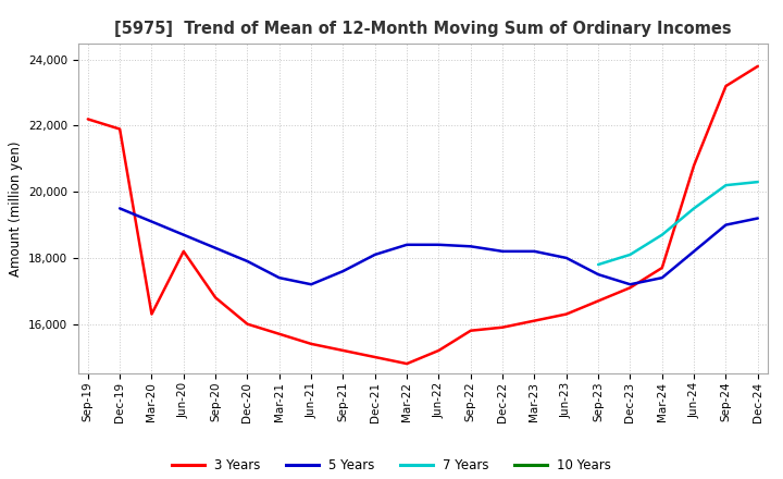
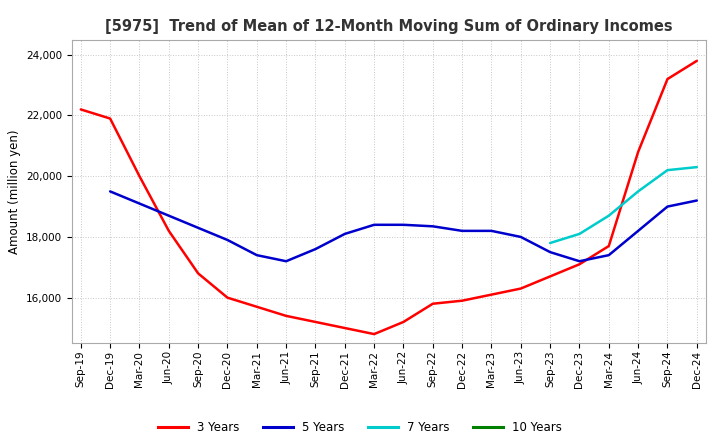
3 Years/Mar-20: 16,300 -> 20,000
